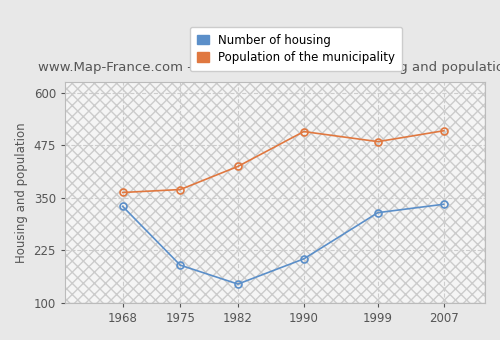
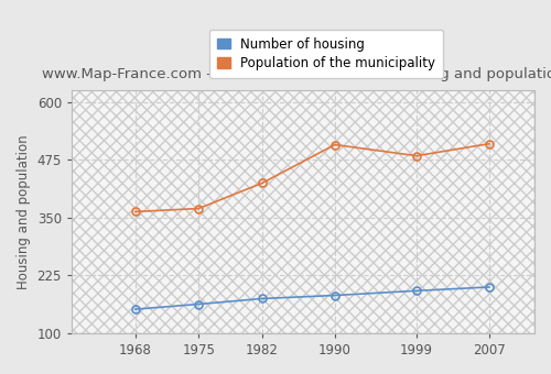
Number of housing/1968: 330 -> 152
Number of housing/1975: 190 -> 163
Number of housing/1982: 145 -> 175
Number of housing/1990: 205 -> 182
Number of housing/1999: 315 -> 192
Number of housing/2007: 335 -> 200
